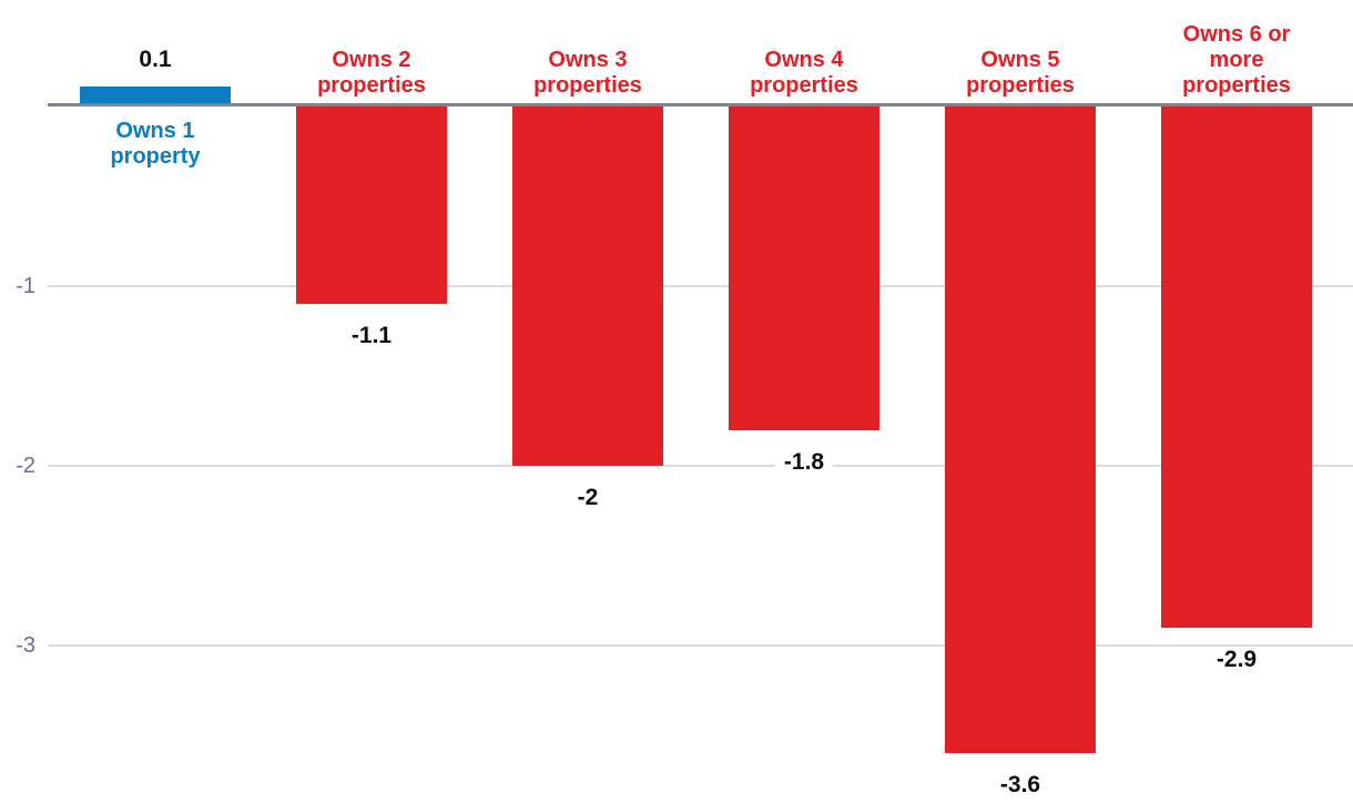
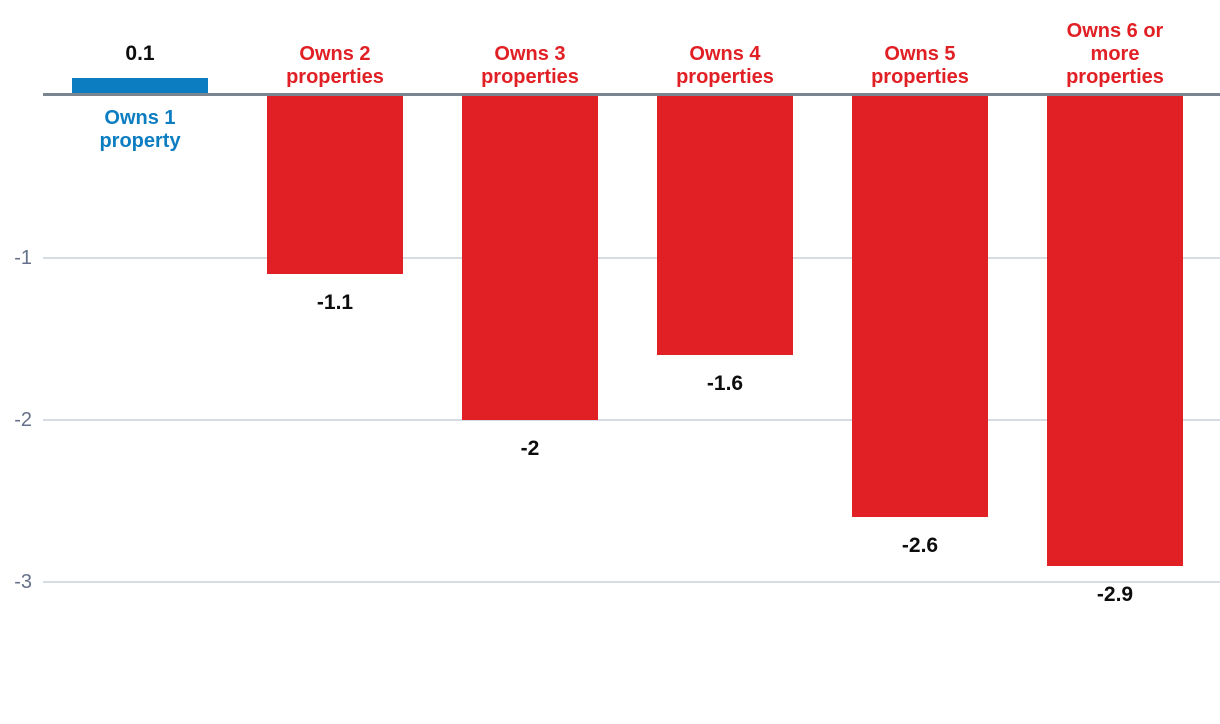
Owns 4 properties: -1.8 -> -1.6
Owns 5 properties: -3.6 -> -2.6
